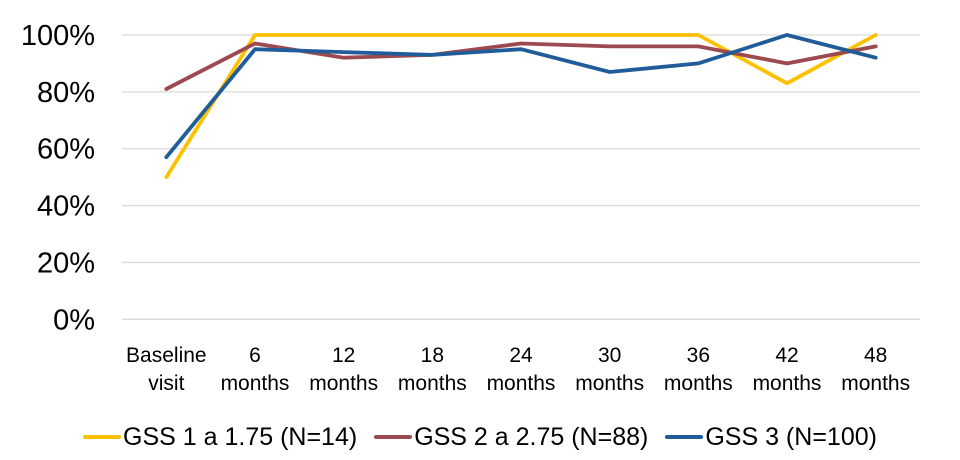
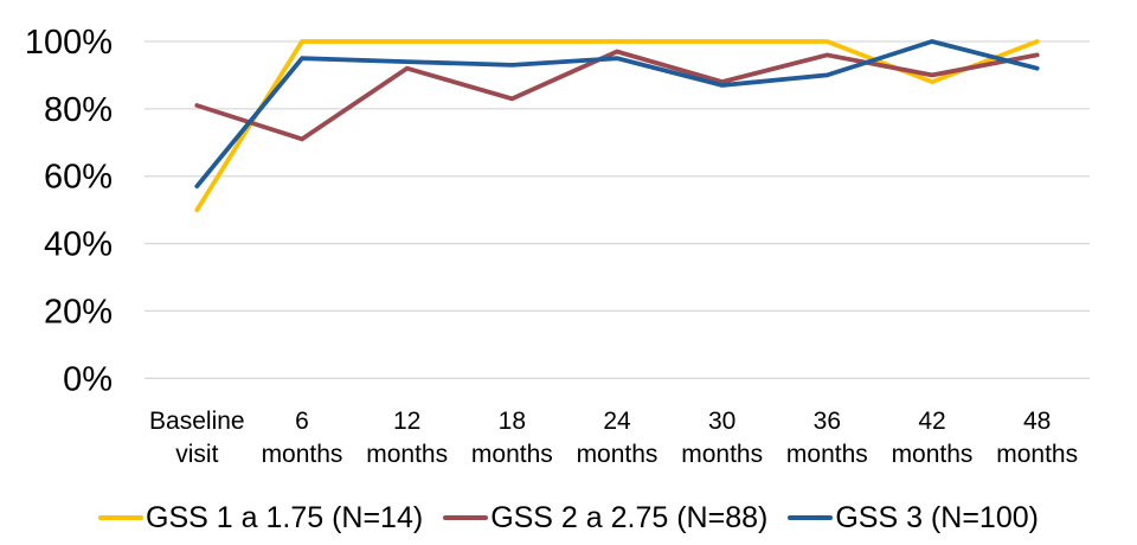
GSS 2 a 2.75 (N=88)/6 months: 97% -> 71%
GSS 2 a 2.75 (N=88)/18 months: 93% -> 83%
GSS 2 a 2.75 (N=88)/30 months: 96% -> 88%
GSS 1 a 1.75 (N=14)/42 months: 83% -> 88%
